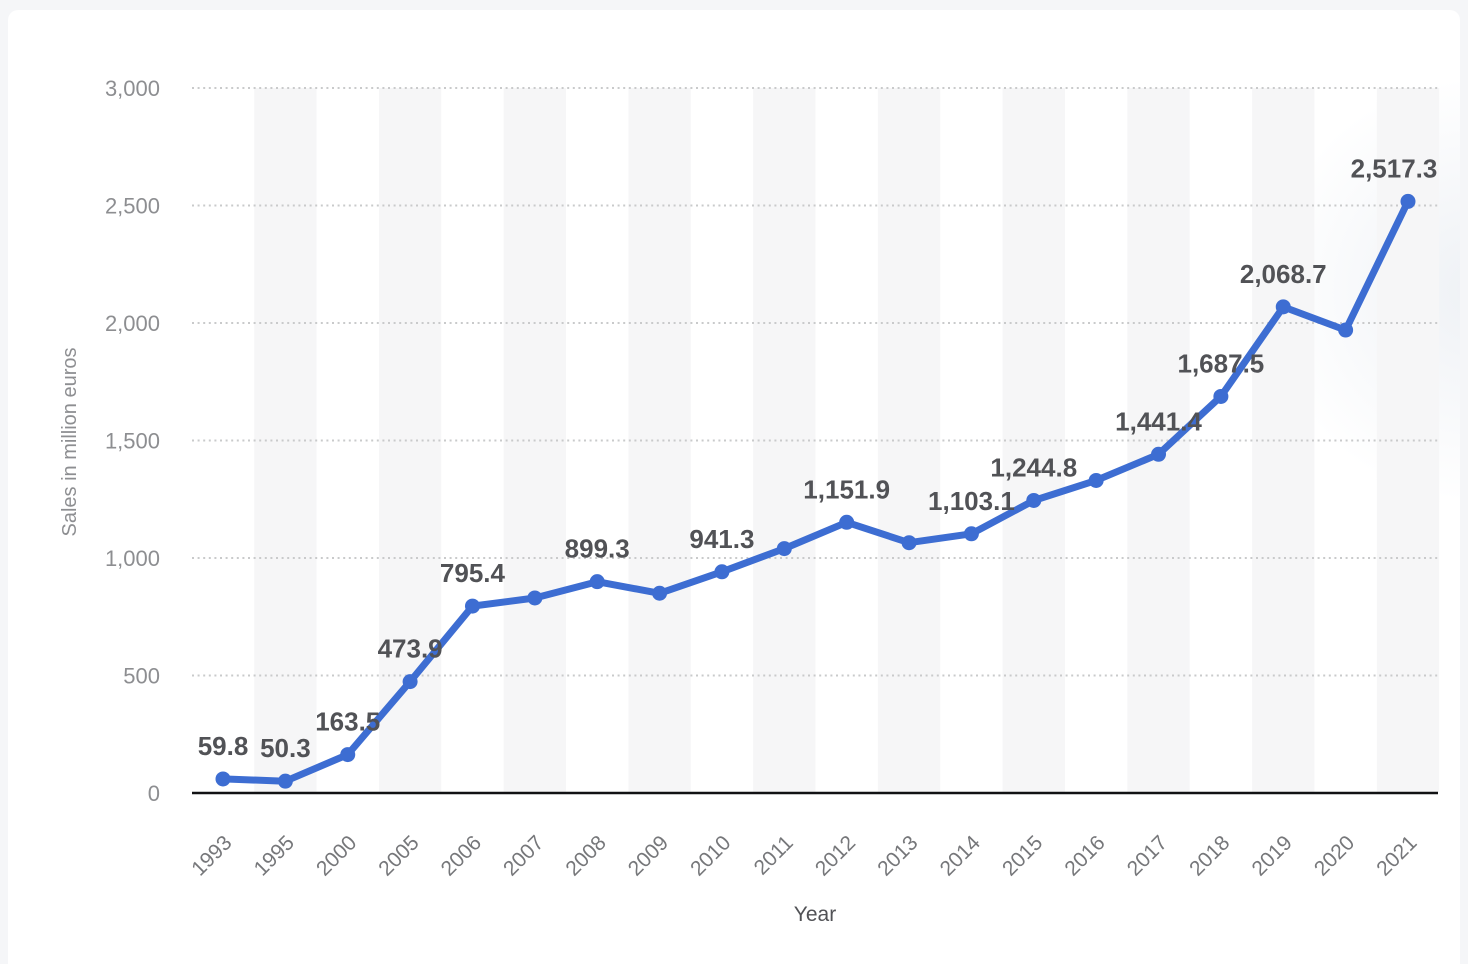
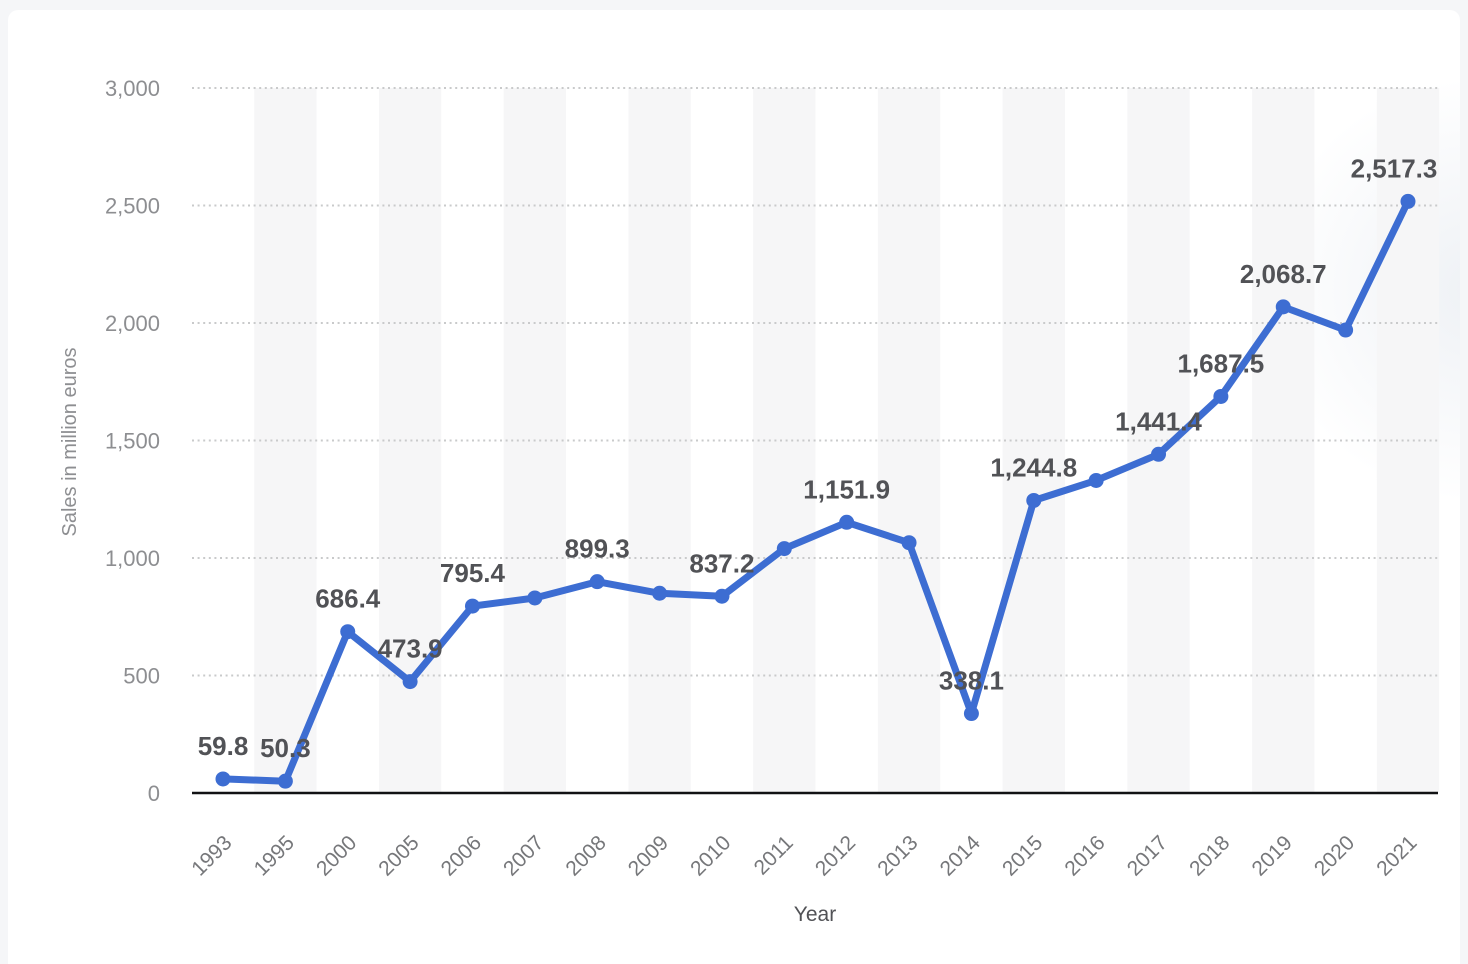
2000: 163.5 -> 686.4
2010: 941.3 -> 837.2
2014: 1,103.1 -> 338.1
